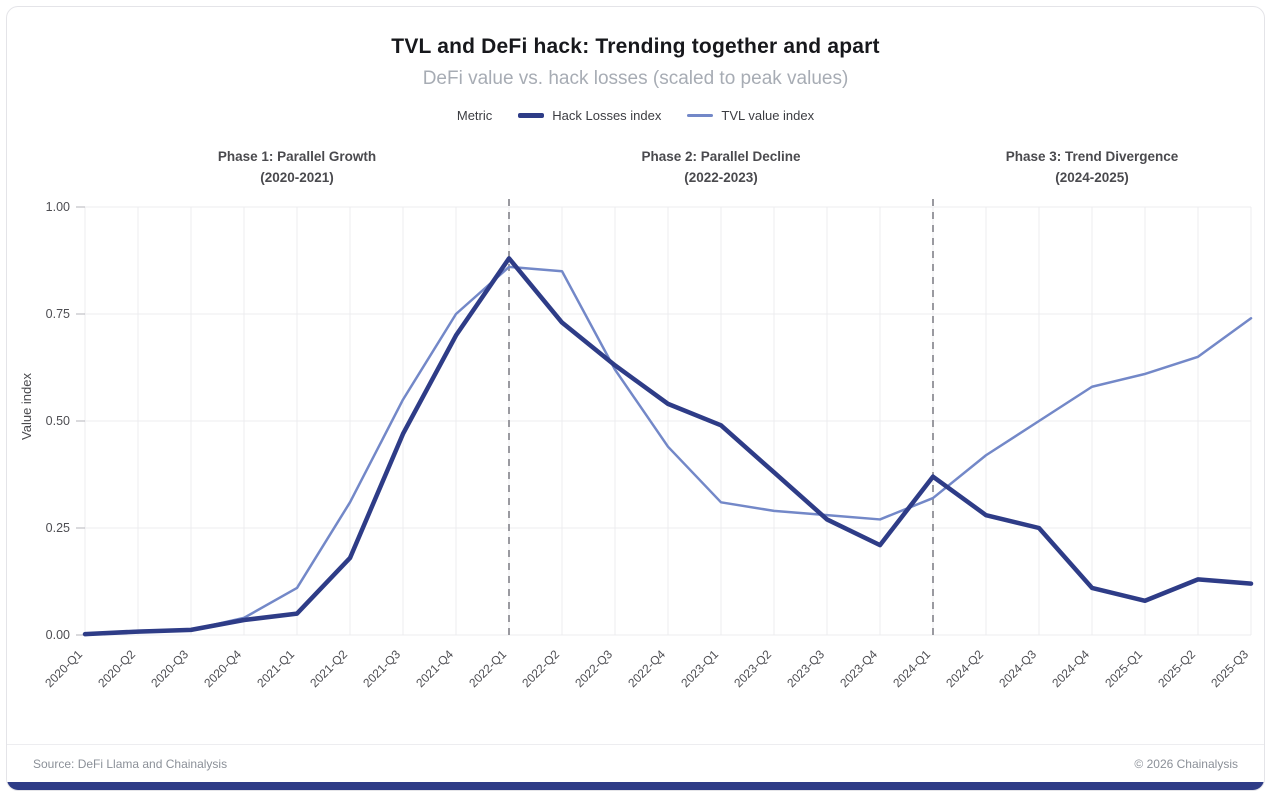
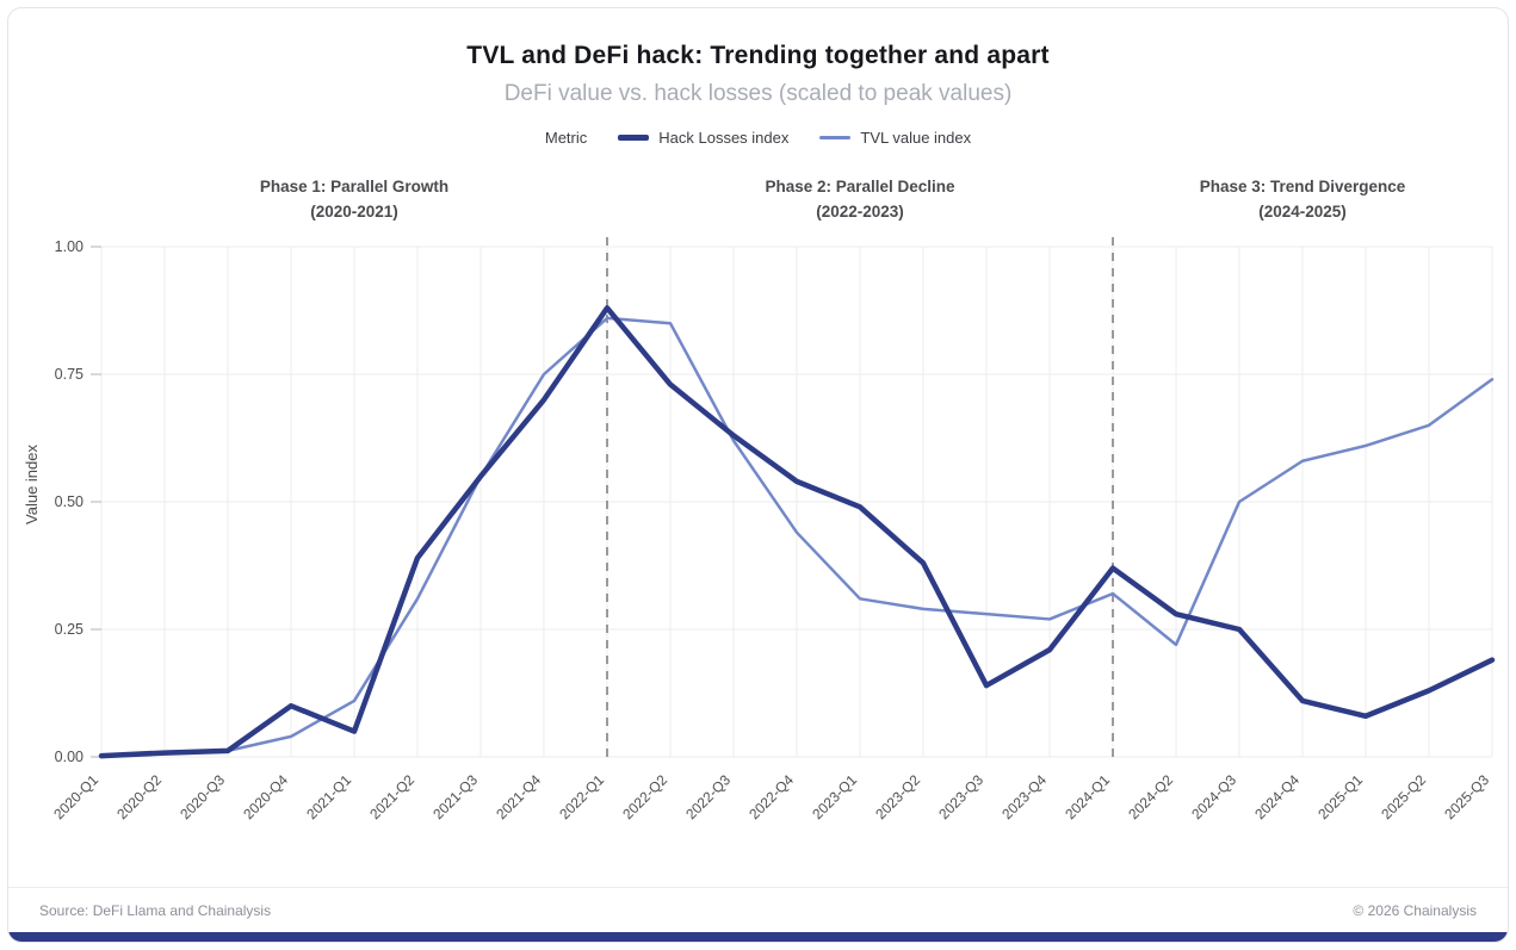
Hack Losses index/2020-Q4: 0.04 -> 0.10
Hack Losses index/2021-Q2: 0.18 -> 0.39
Hack Losses index/2021-Q3: 0.47 -> 0.55
Hack Losses index/2023-Q3: 0.27 -> 0.14
TVL value index/2024-Q2: 0.42 -> 0.22
Hack Losses index/2025-Q3: 0.12 -> 0.19
